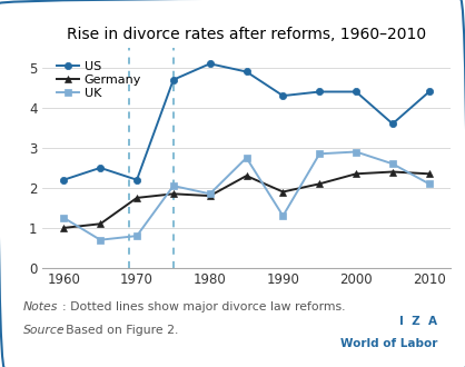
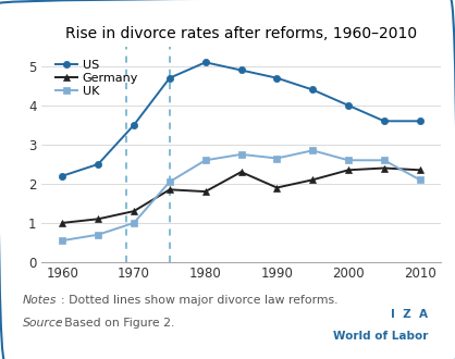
UK/1960: 1.25 -> 0.55
US/1970: 2.2 -> 3.5
Germany/1970: 1.75 -> 1.30
UK/1970: 0.80 -> 1.00
UK/1980: 1.85 -> 2.60
US/1990: 4.3 -> 4.7
UK/1990: 1.30 -> 2.65
US/2000: 4.4 -> 4.0
UK/2000: 2.90 -> 2.60
US/2010: 4.4 -> 3.6
